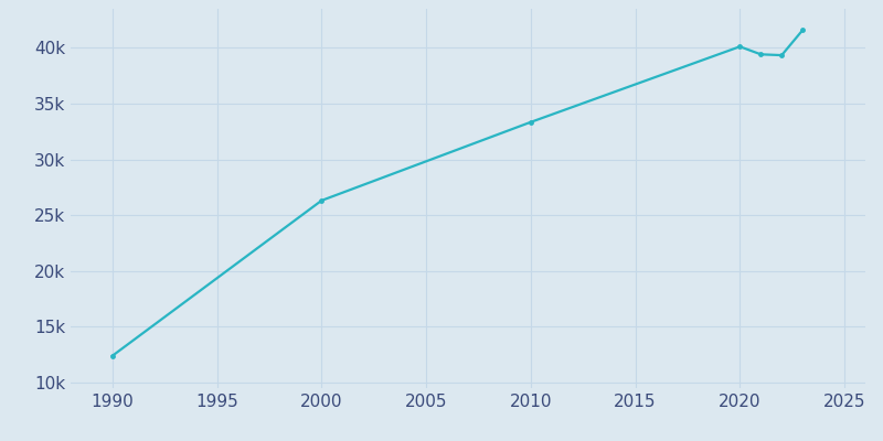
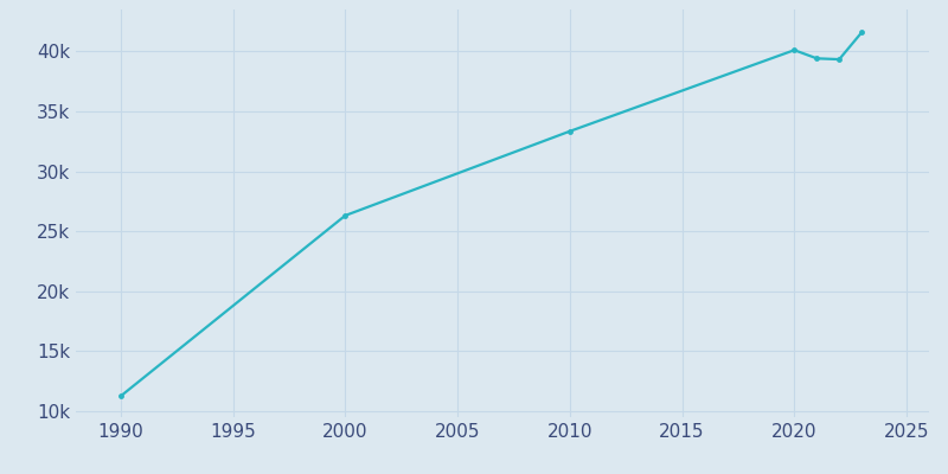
1990: 12.4k -> 11.3k
